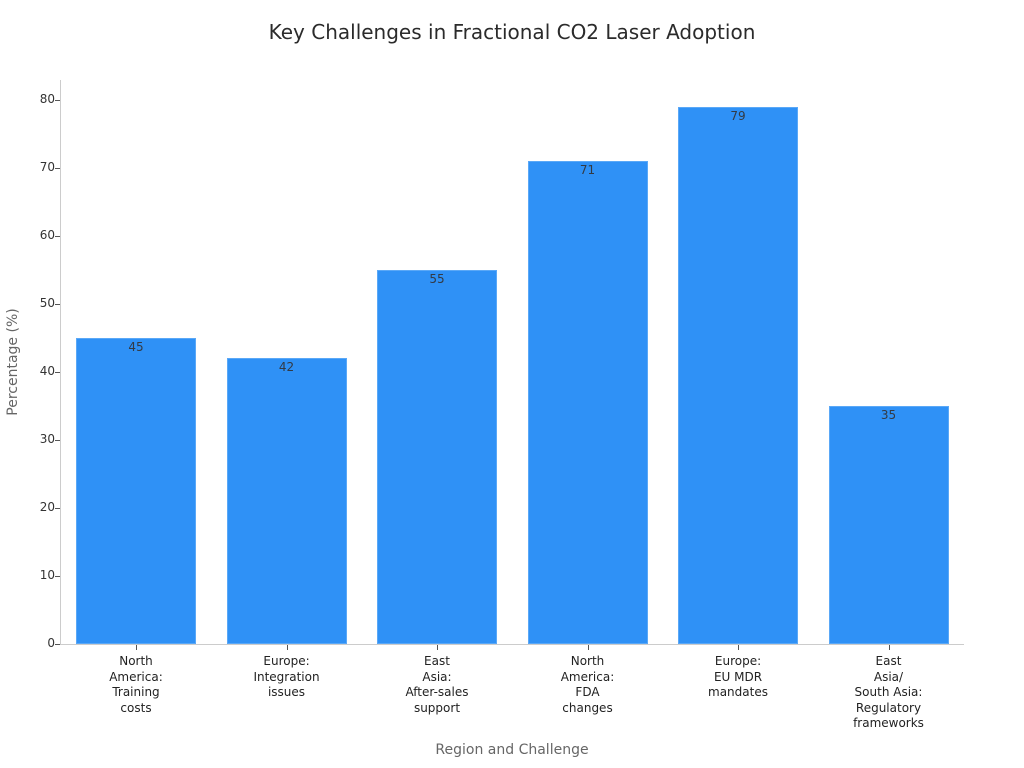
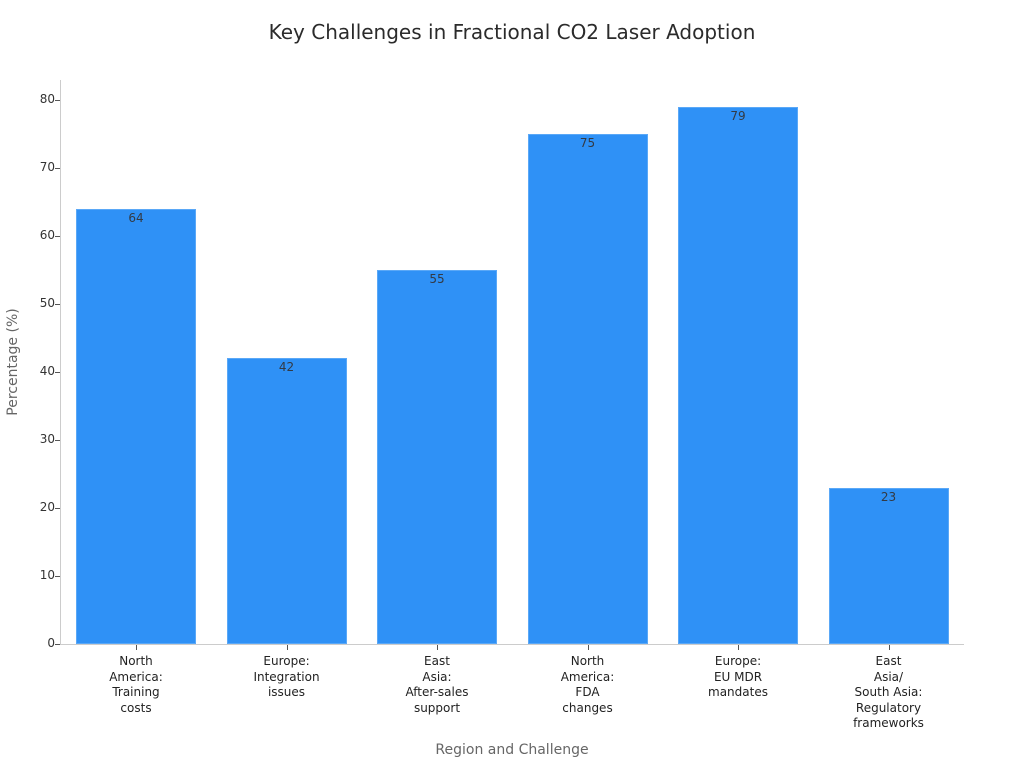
North America: Training costs: 45 -> 64
North America: FDA changes: 71 -> 75
East Asia/ South Asia: Regulatory frameworks: 35 -> 23
